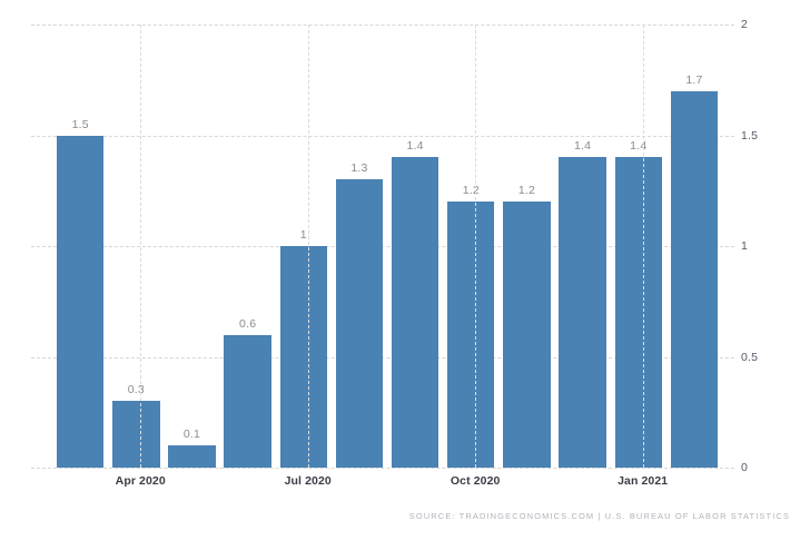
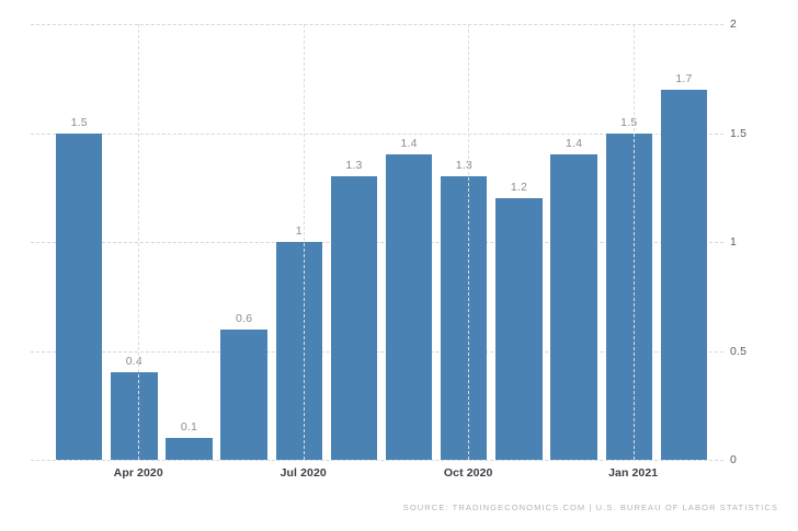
Apr 2020: 0.3 -> 0.4
Oct 2020: 1.2 -> 1.3
Jan 2021: 1.4 -> 1.5
